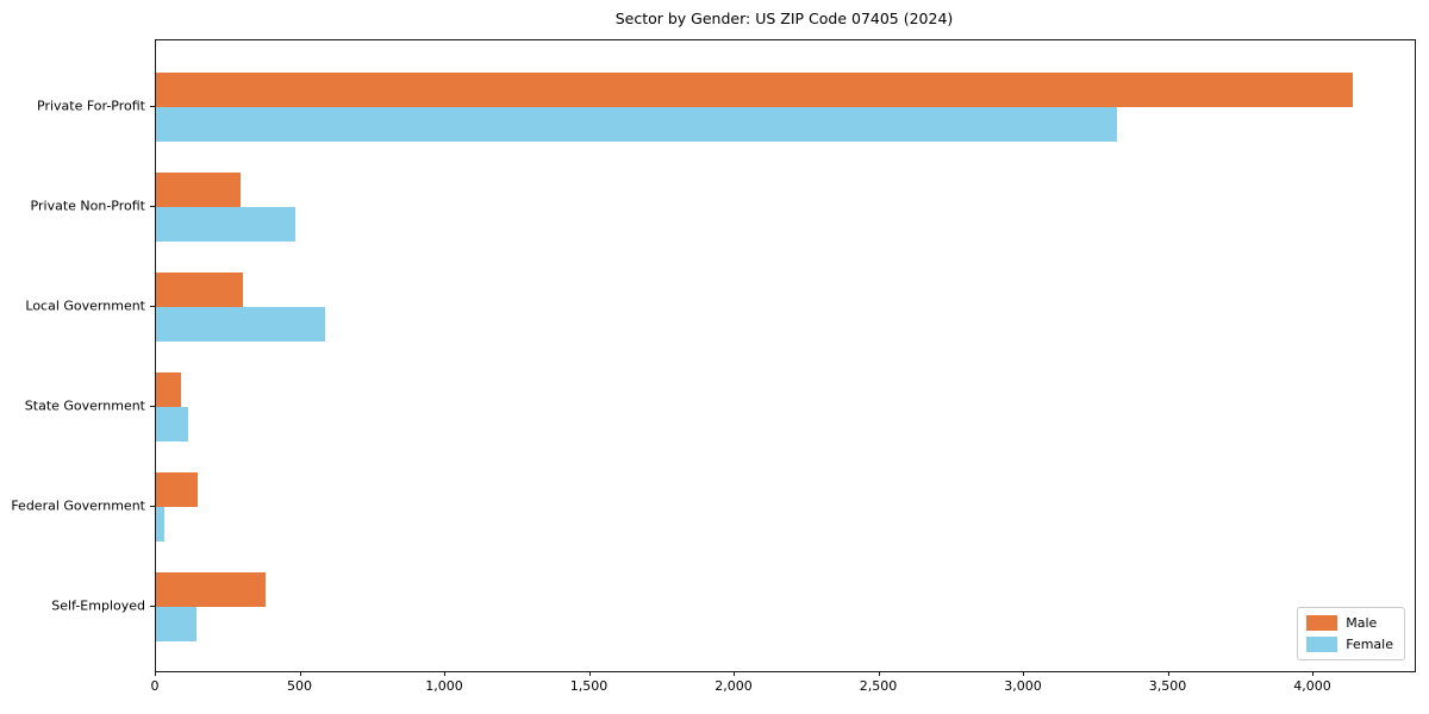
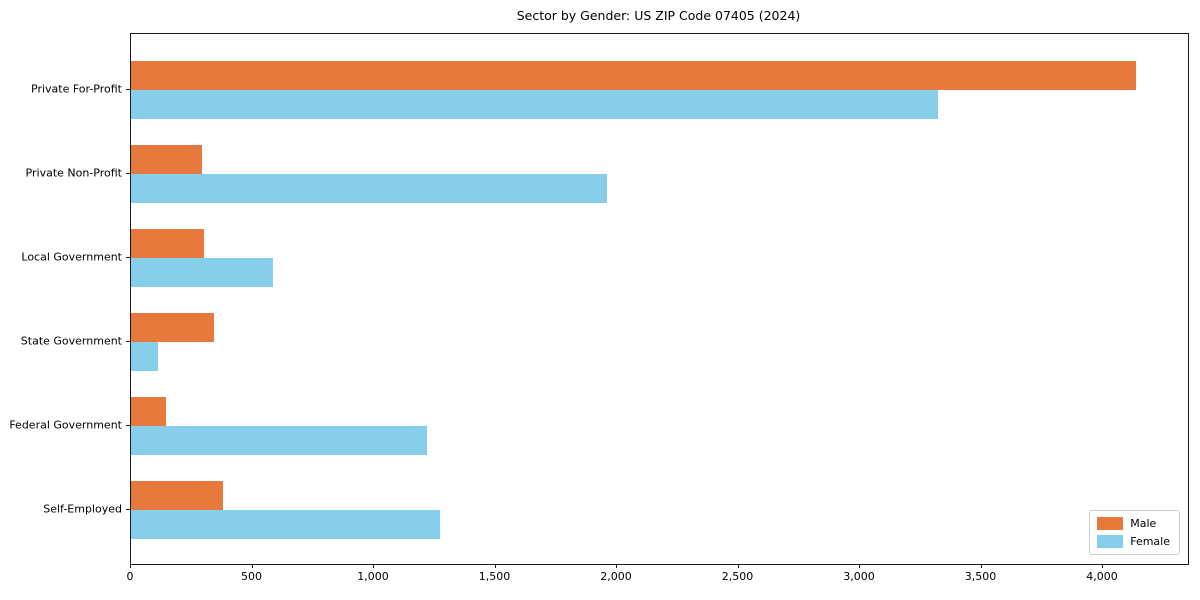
Female/Private Non-Profit: 480 -> 1960
Male/State Government: 80 -> 340
Female/Federal Government: 30 -> 1220
Female/Self-Employed: 140 -> 1270
